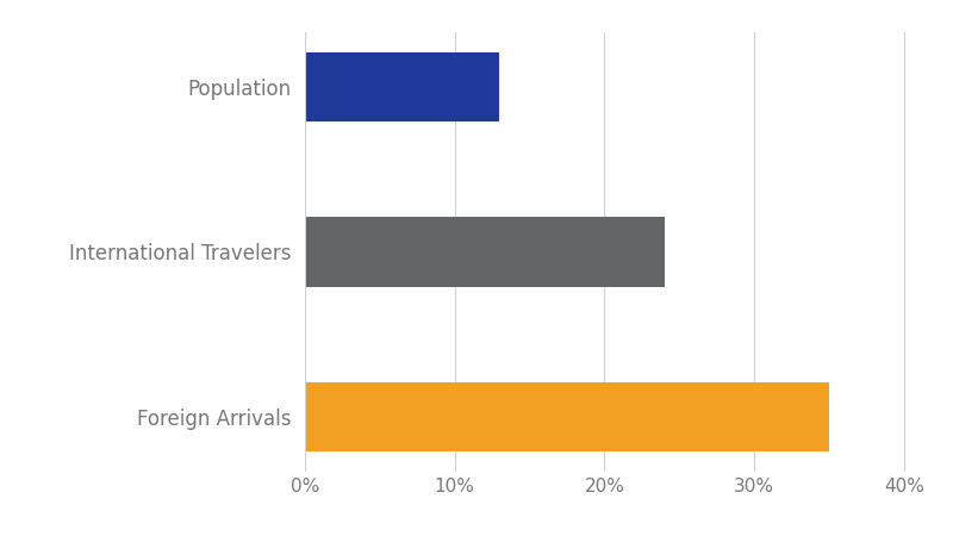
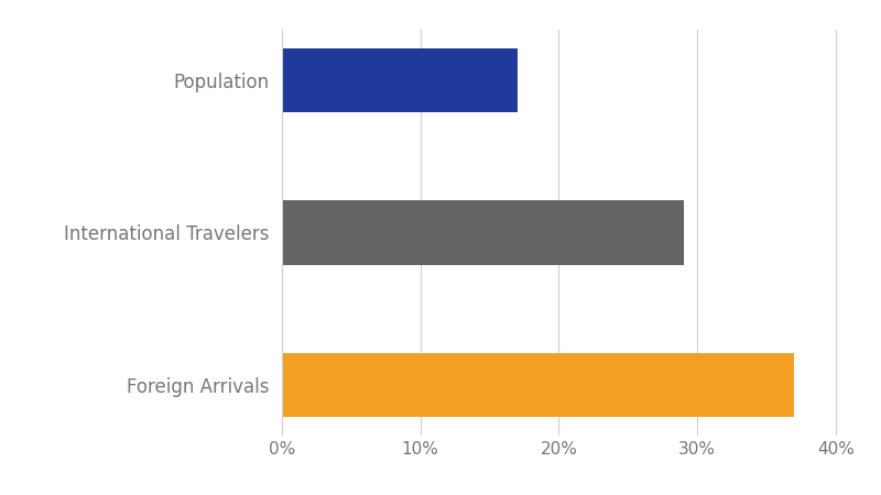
Population: 13% -> 17%
International Travelers: 24% -> 29%
Foreign Arrivals: 35% -> 37%
